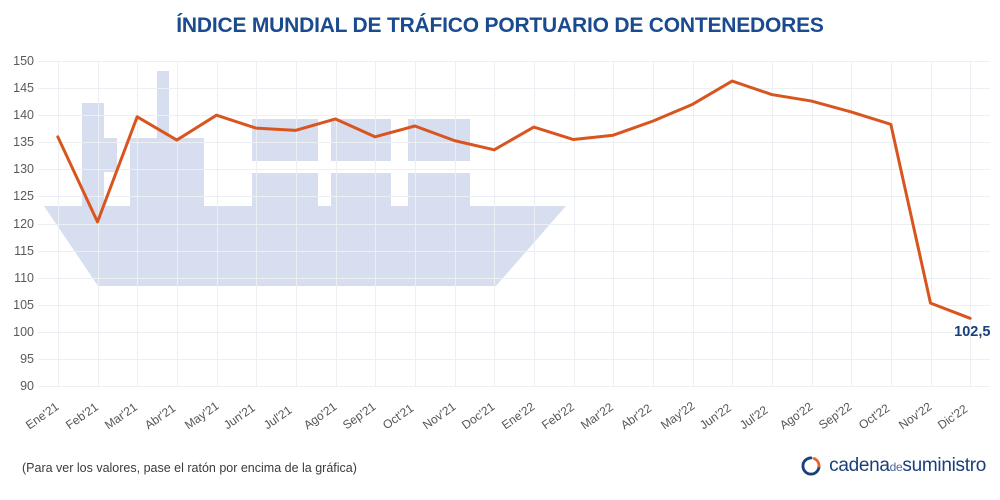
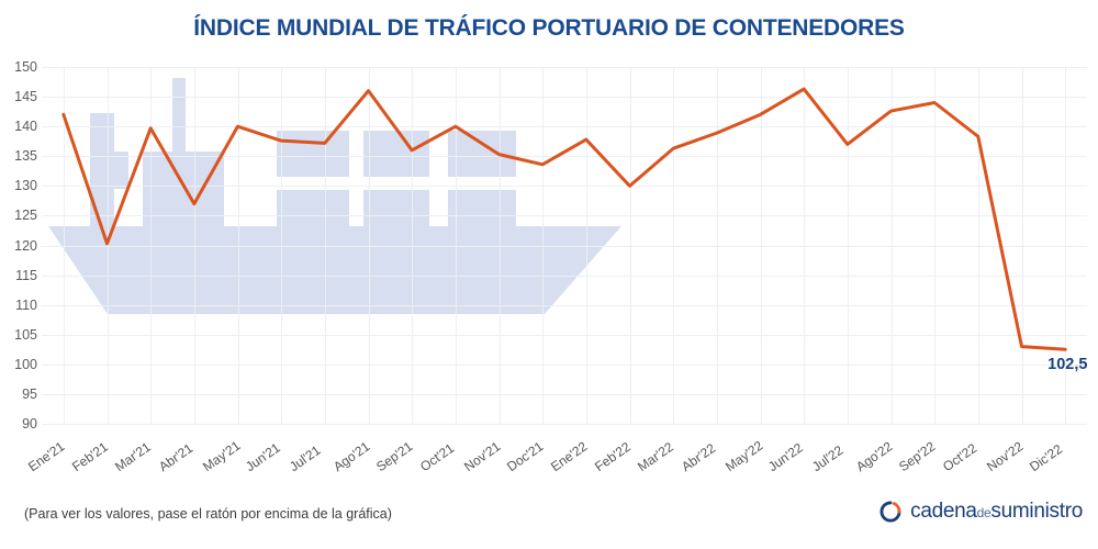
Ene'21: 136 -> 142
Abr'21: 135 -> 127
Ago'21: 139 -> 146
Oct'21: 138 -> 140
Feb'22: 136 -> 130
Jul'22: 144 -> 137
Sep'22: 141 -> 144
Nov'22: 105 -> 103
